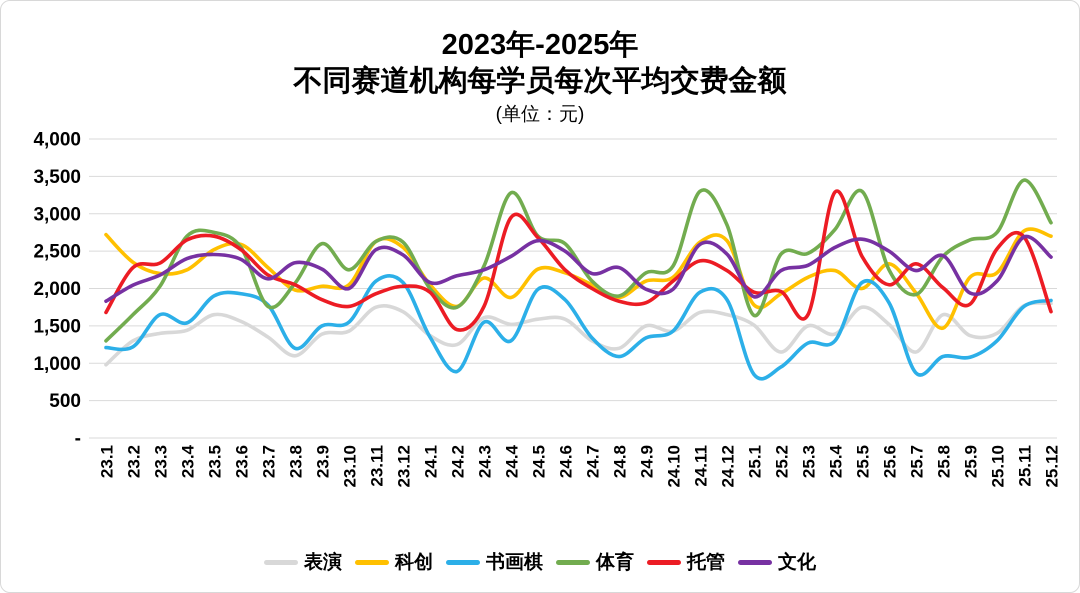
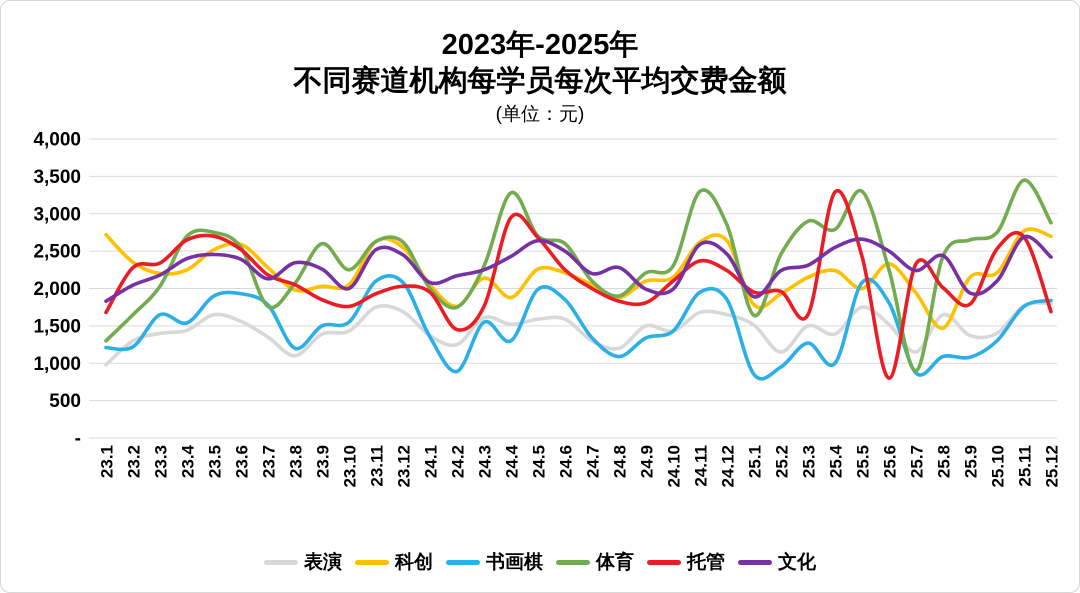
体育/25.3: 2500 -> 2900
书画棋/25.4: 1300 -> 1000
托管/25.6: 2000 -> 800
体育/25.7: 1900 -> 900
